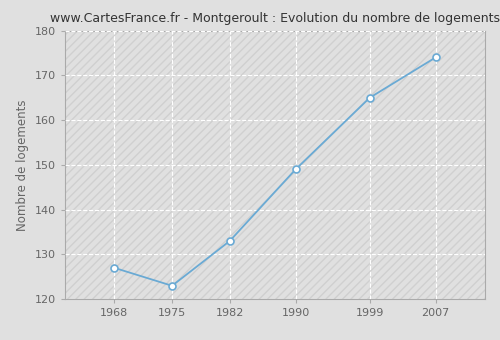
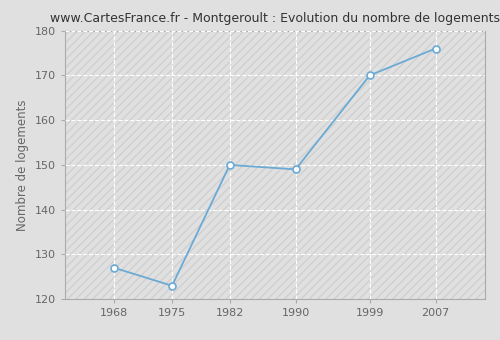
1982: 133 -> 150
1999: 165 -> 170
2007: 174 -> 176
